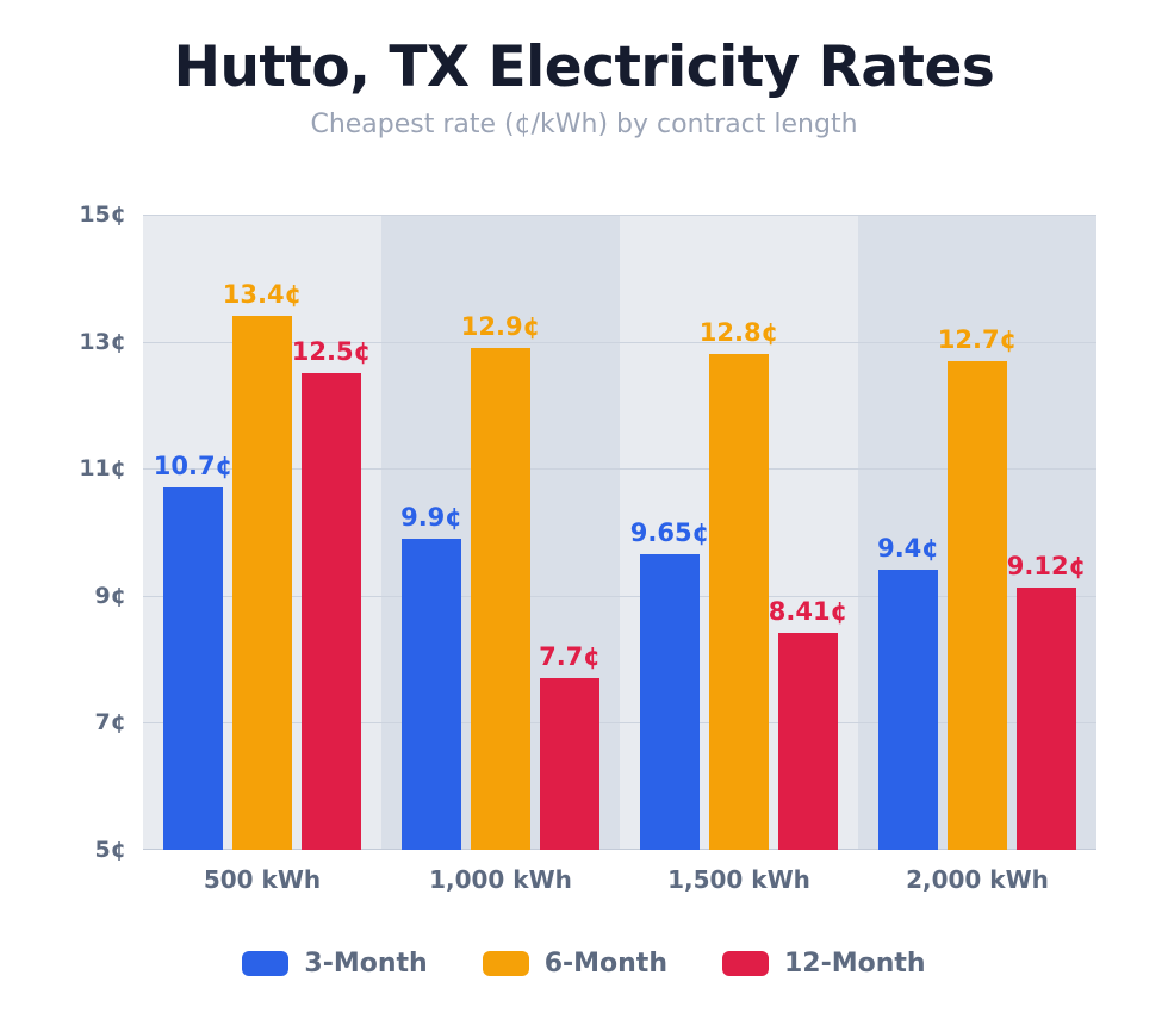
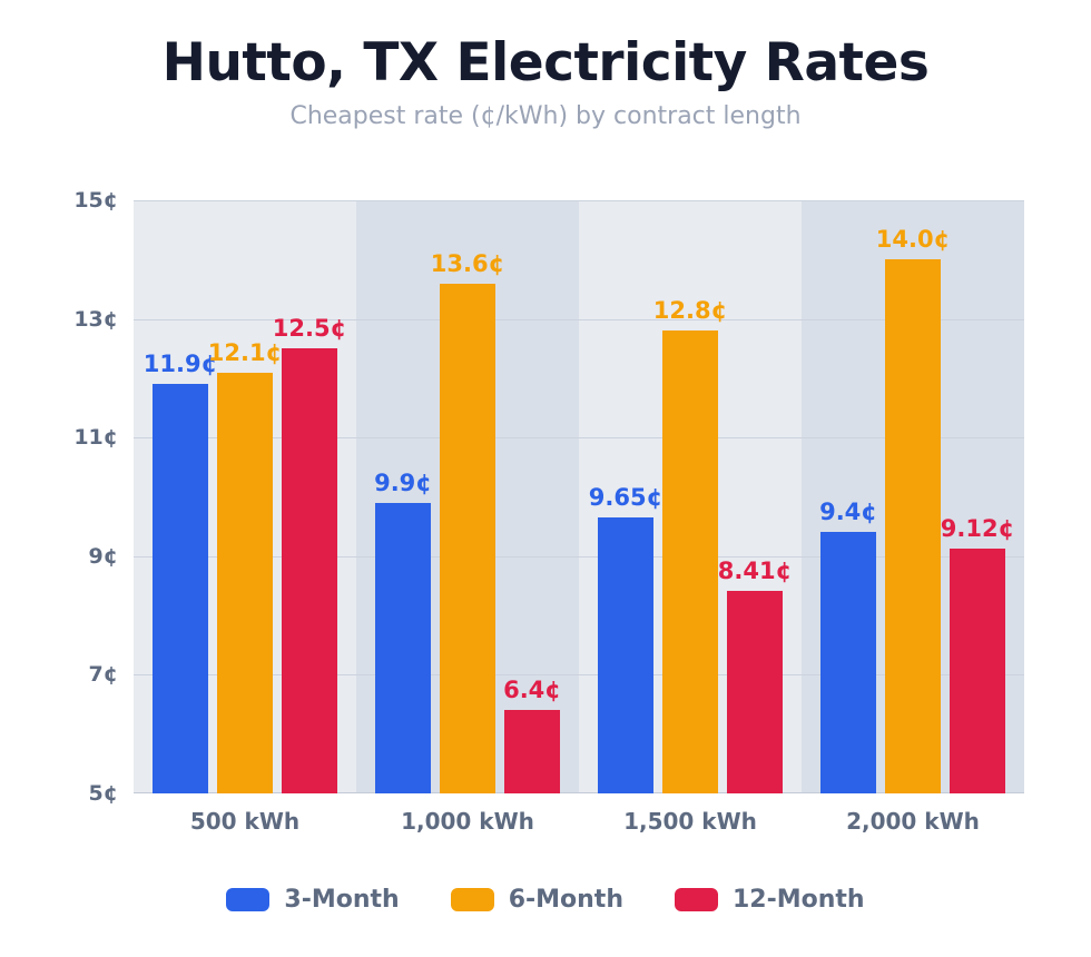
3-Month/500 kWh: 10.7 -> 11.9
6-Month/500 kWh: 13.4 -> 12.1
6-Month/1,000 kWh: 12.9 -> 13.6
12-Month/1,000 kWh: 7.7 -> 6.4
6-Month/2,000 kWh: 12.7 -> 14.0
